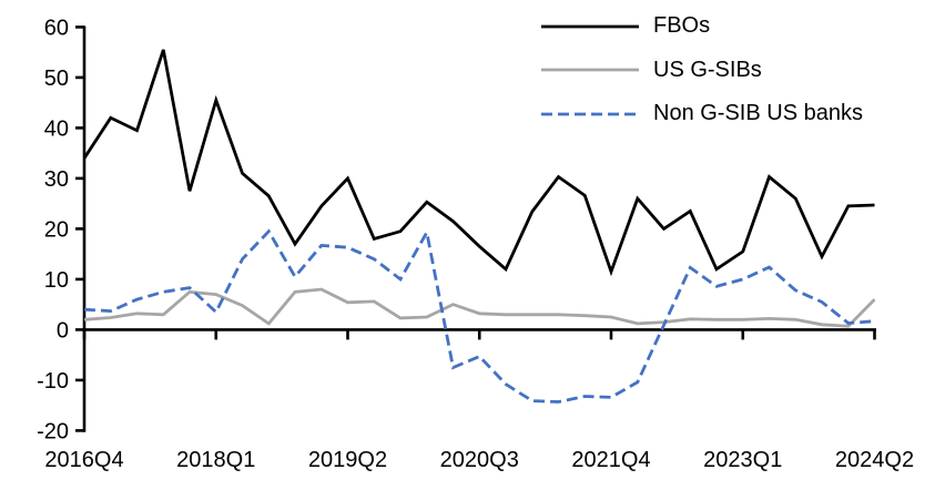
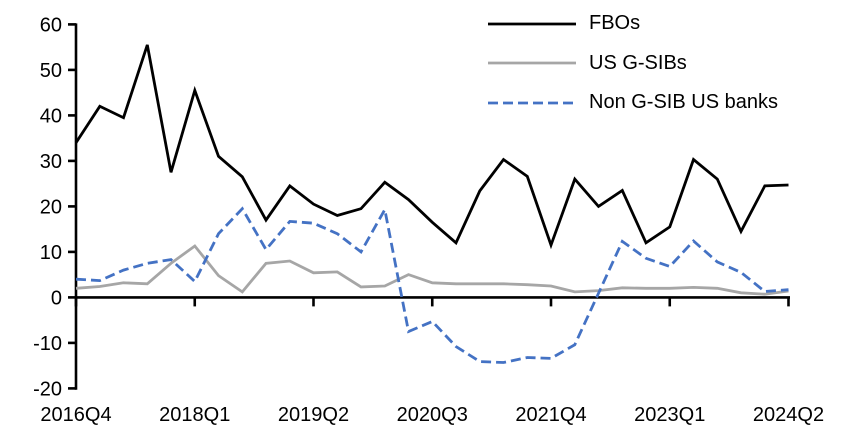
US G-SIBs/2018Q1: 7 -> 11
FBOs/2019Q2: 30 -> 20
Non G-SIB US banks/2023Q1: 10 -> 7
US G-SIBs/2024Q2: 6 -> 1
